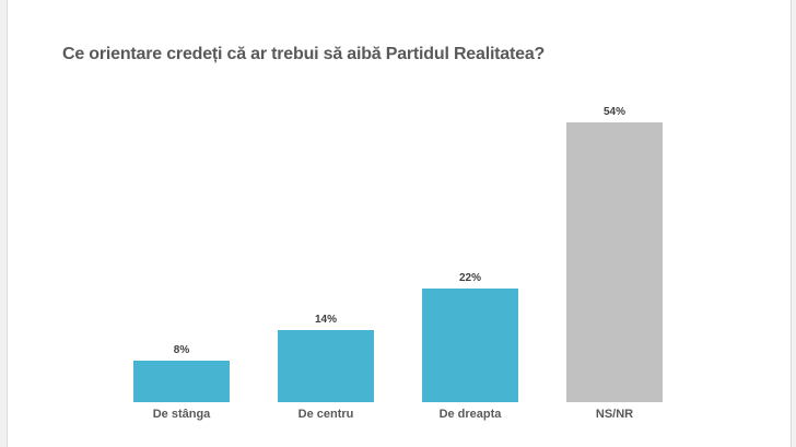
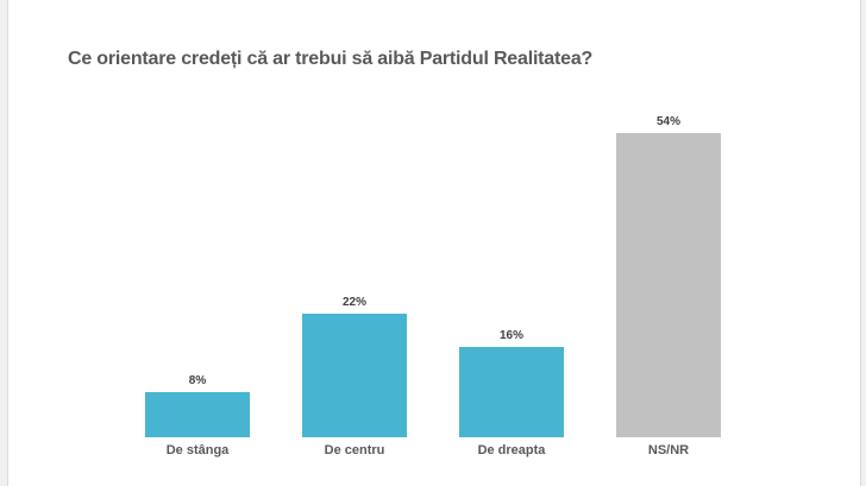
De centru: 14% -> 22%
De dreapta: 22% -> 16%
